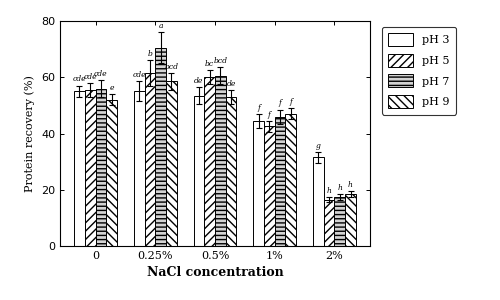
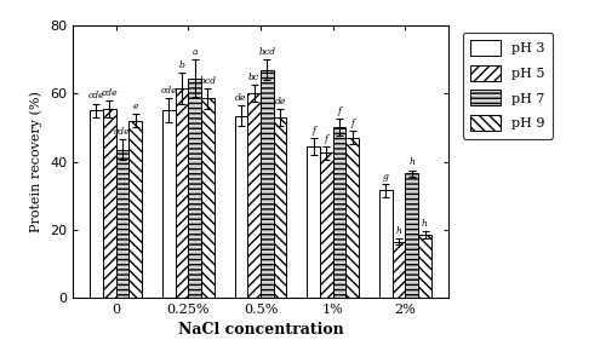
pH 7/0: 56.0 -> 43.5
pH 7/0.25%: 70.5 -> 64.5
pH 7/0.5%: 60.5 -> 67.0
pH 7/1%: 46.0 -> 50.0
pH 7/2%: 17.5 -> 36.5
